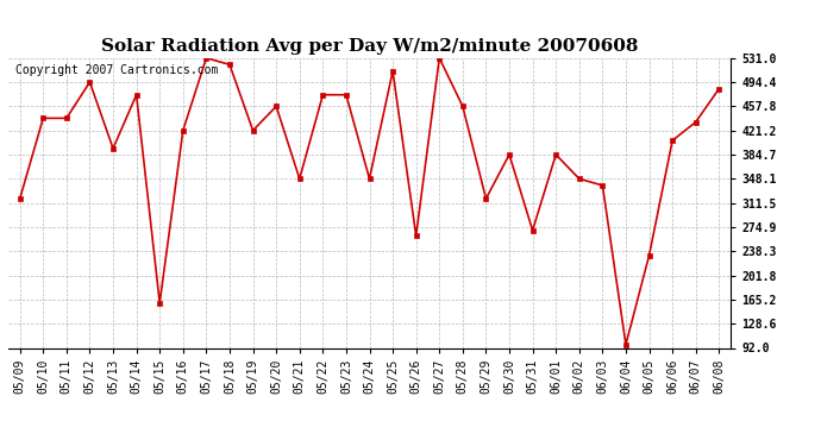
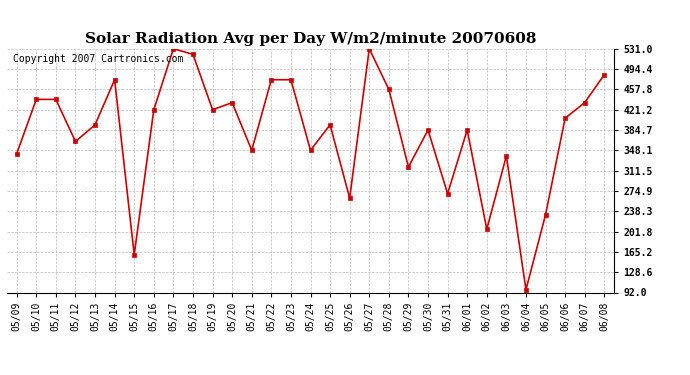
05/09: 318 -> 342
05/12: 494 -> 364
05/20: 458 -> 434
05/25: 511 -> 394
06/02: 348 -> 206
